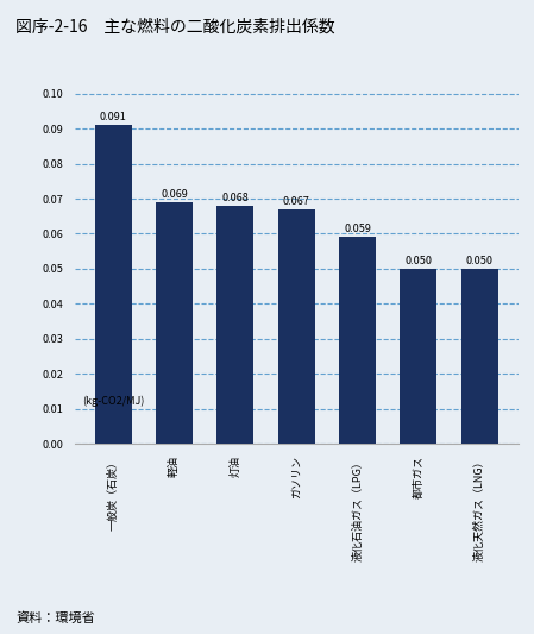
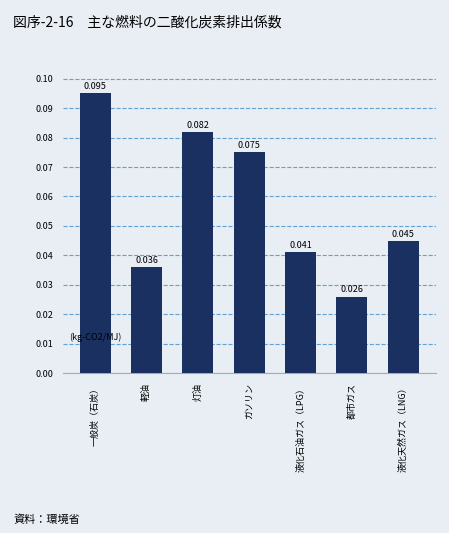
一般炭（石炭）: 0.091 -> 0.095
軽油: 0.069 -> 0.036
灯油: 0.068 -> 0.082
ガソリン: 0.067 -> 0.075
液化石油ガス（LPG）: 0.059 -> 0.041
都市ガス: 0.050 -> 0.026
液化天然ガス（LNG）: 0.050 -> 0.045
